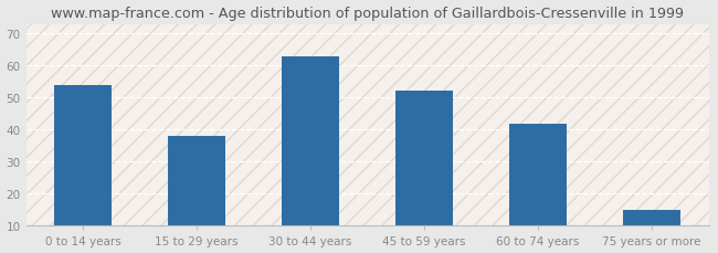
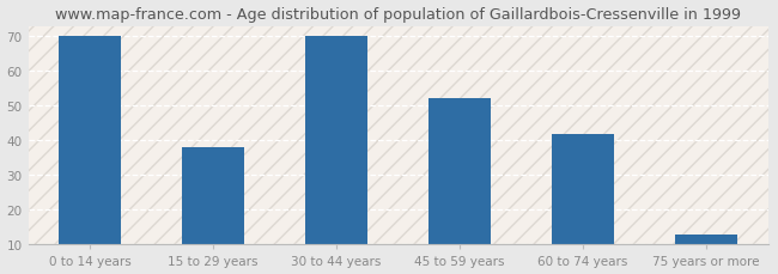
0 to 14 years: 54 -> 70
30 to 44 years: 63 -> 70
75 years or more: 15 -> 13
